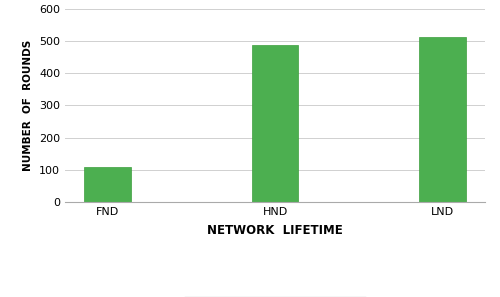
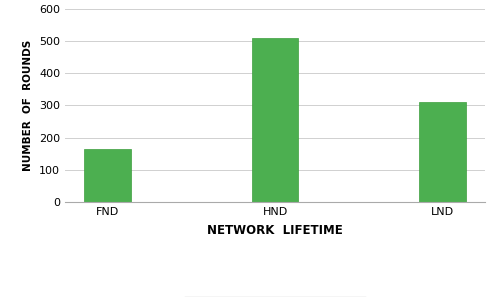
FND: 110 -> 165
HND: 488 -> 510
LND: 512 -> 310
